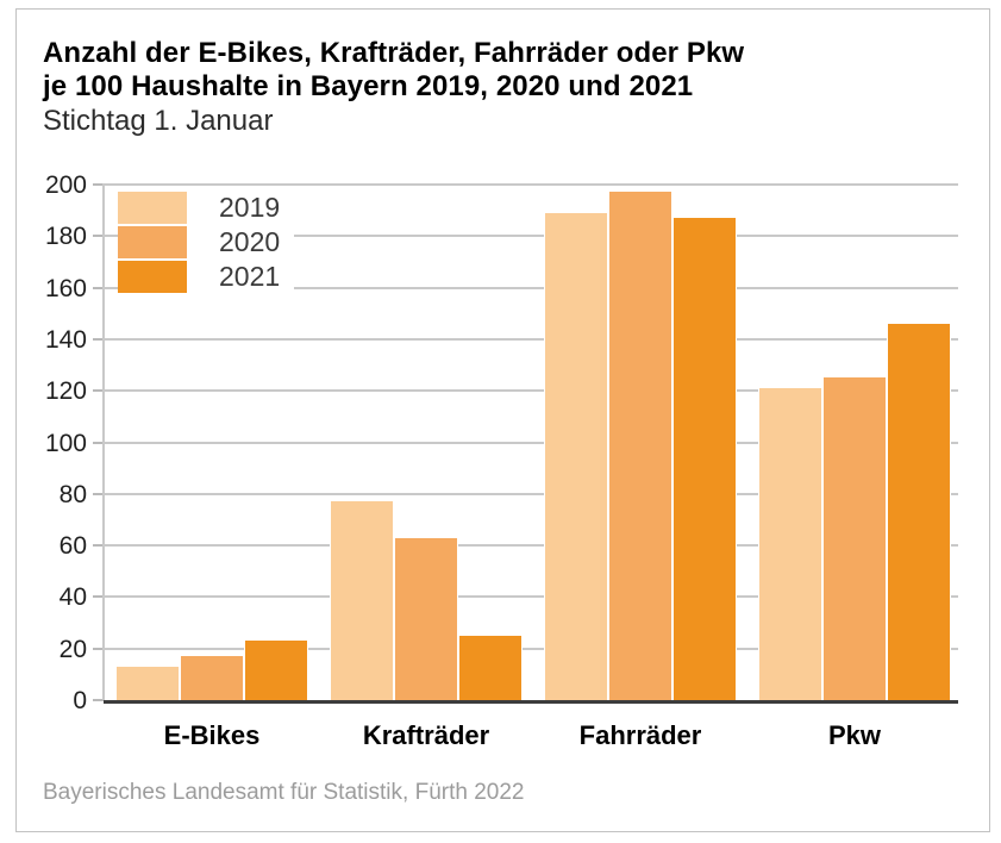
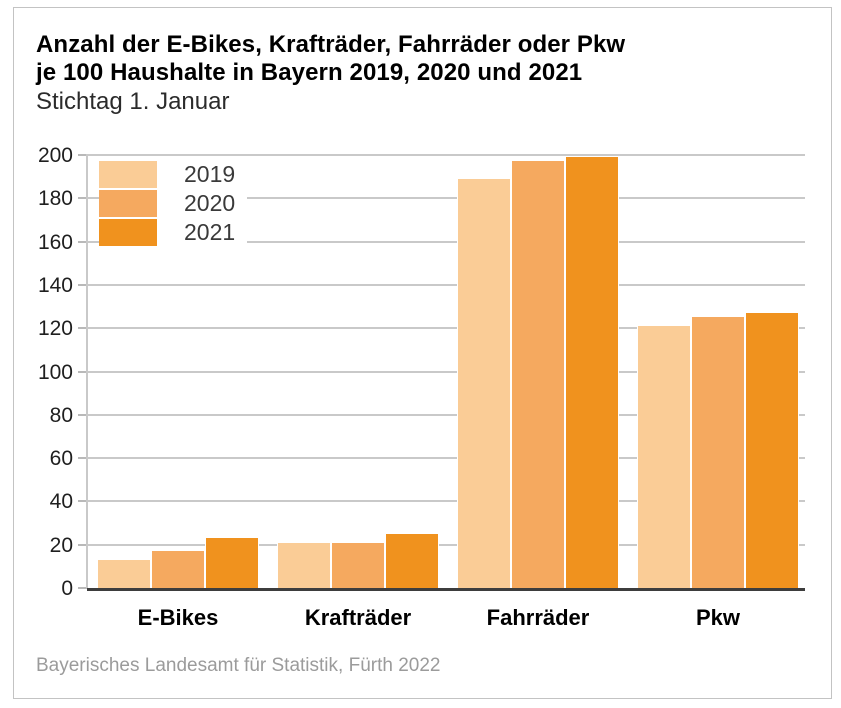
2019/Krafträder: 77 -> 21
2020/Krafträder: 63 -> 21
2021/Fahrräder: 187 -> 199
2021/Pkw: 146 -> 127
